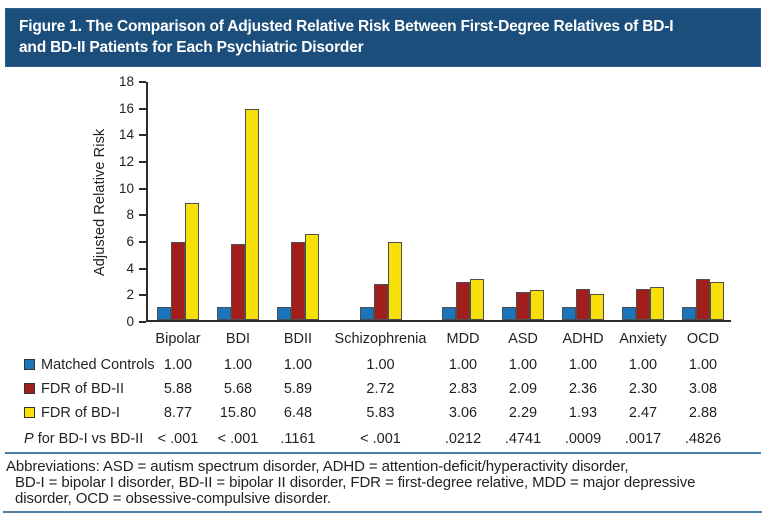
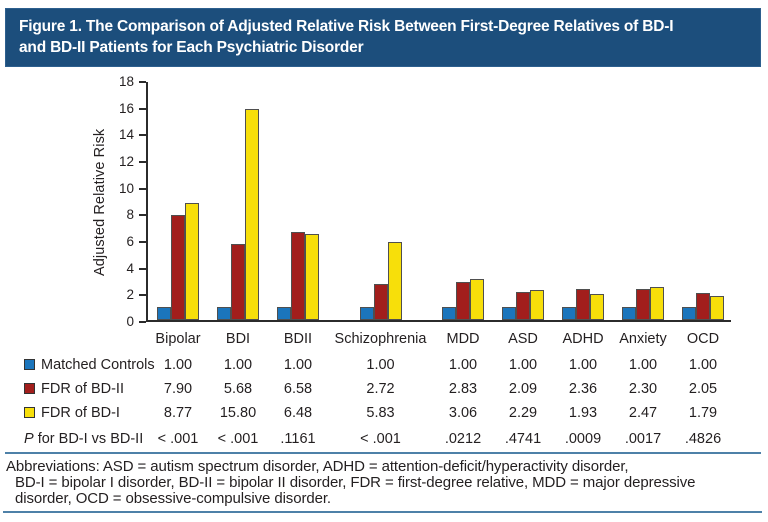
FDR of BD-II/Bipolar: 5.88 -> 7.90
FDR of BD-II/BDII: 5.89 -> 6.58
FDR of BD-II/OCD: 3.08 -> 2.05
FDR of BD-I/OCD: 2.88 -> 1.79
